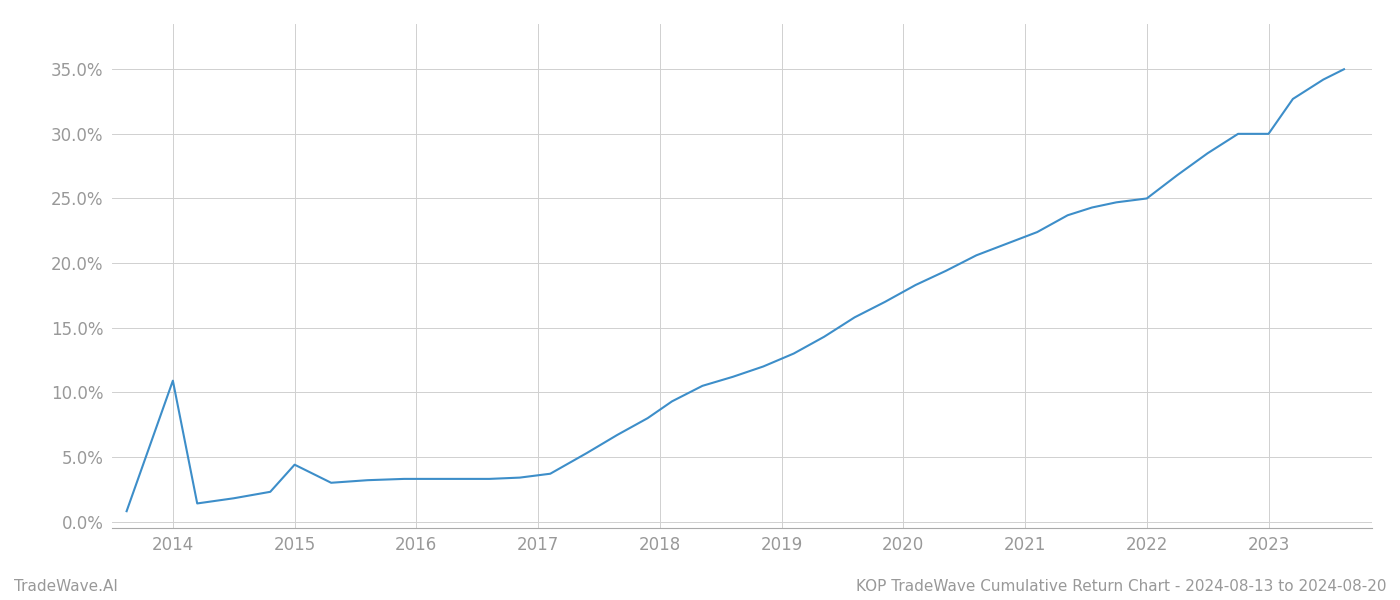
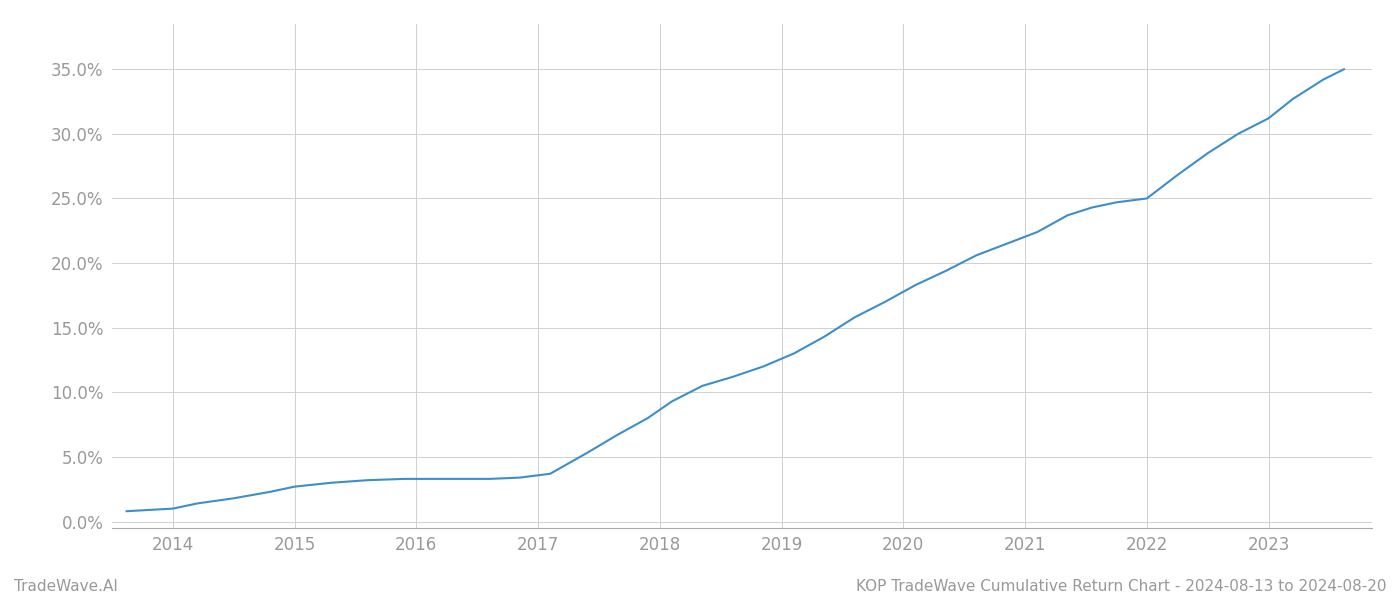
2014: 10.9% -> 1.0%
2015: 4.4% -> 2.7%
2023: 30.0% -> 31.2%
